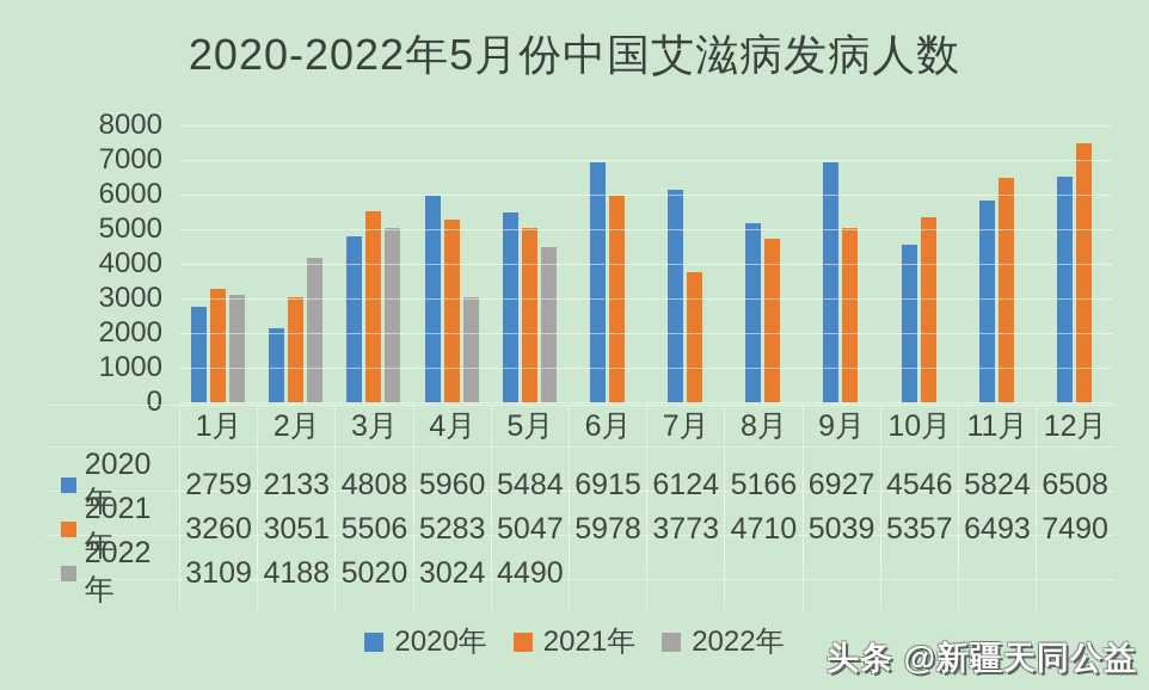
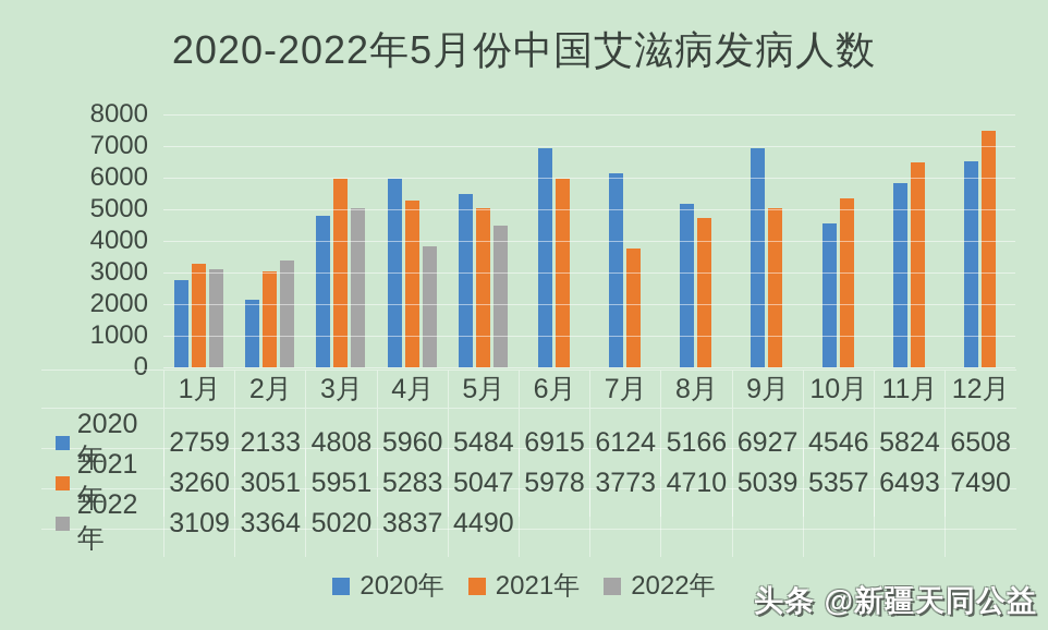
2022年/2月: 4188 -> 3364
2021年/3月: 5506 -> 5951
2022年/4月: 3024 -> 3837
